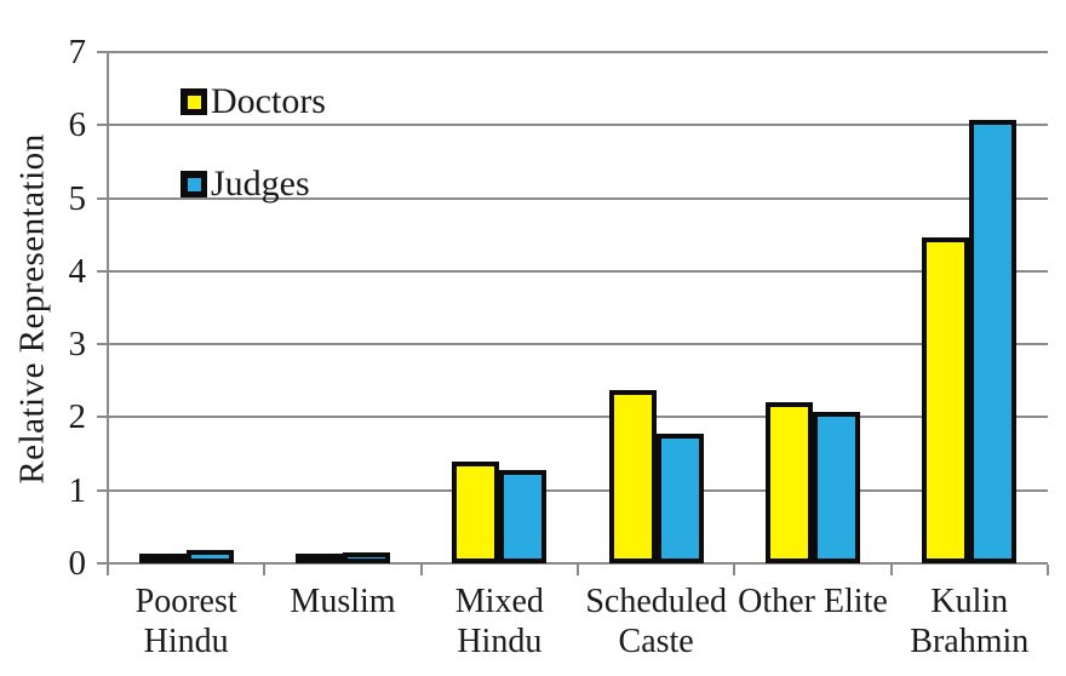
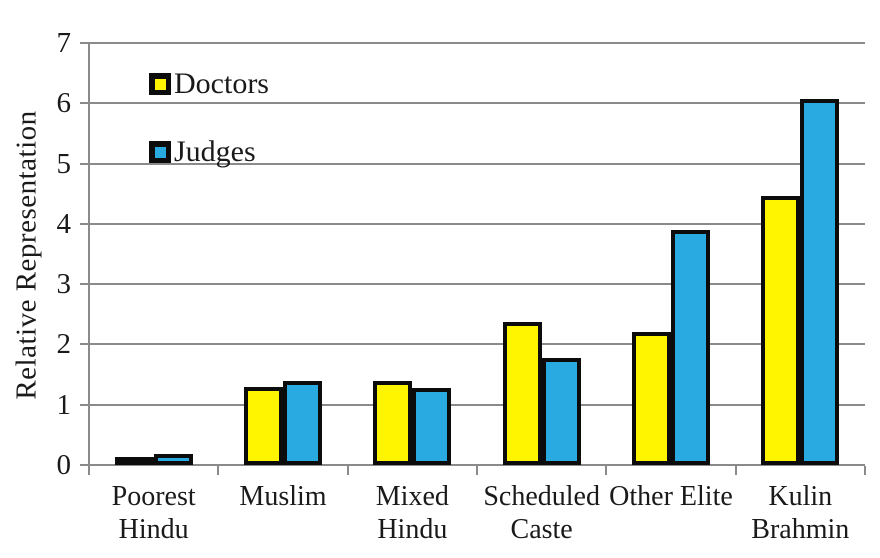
Doctors/Muslim: 0.1 -> 1.3
Judges/Muslim: 0.1 -> 1.4
Judges/Other Elite: 2.1 -> 3.9
